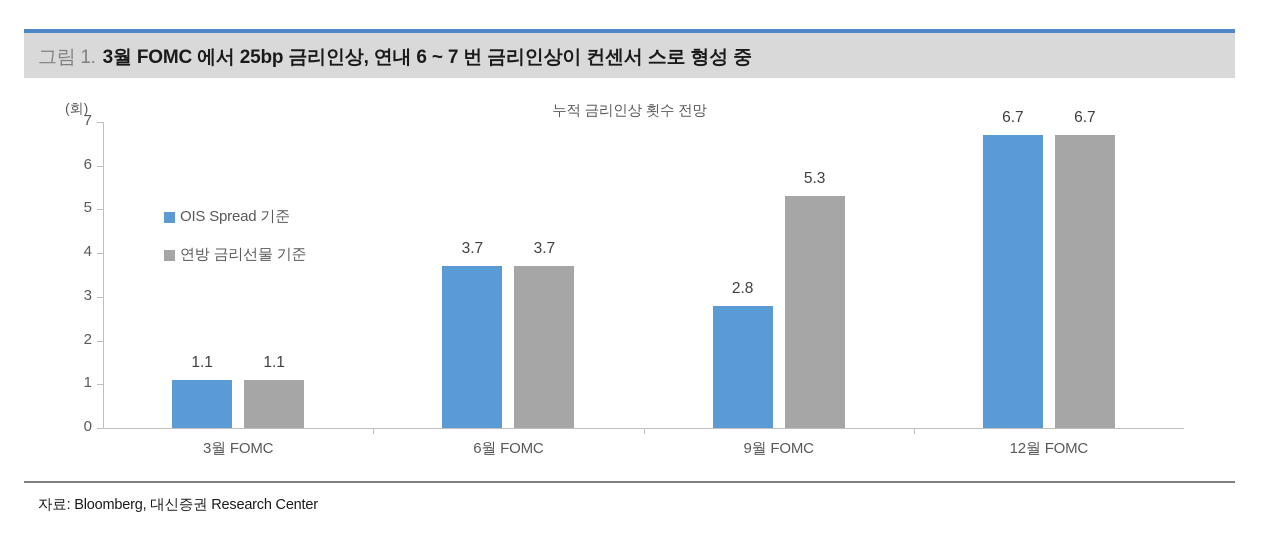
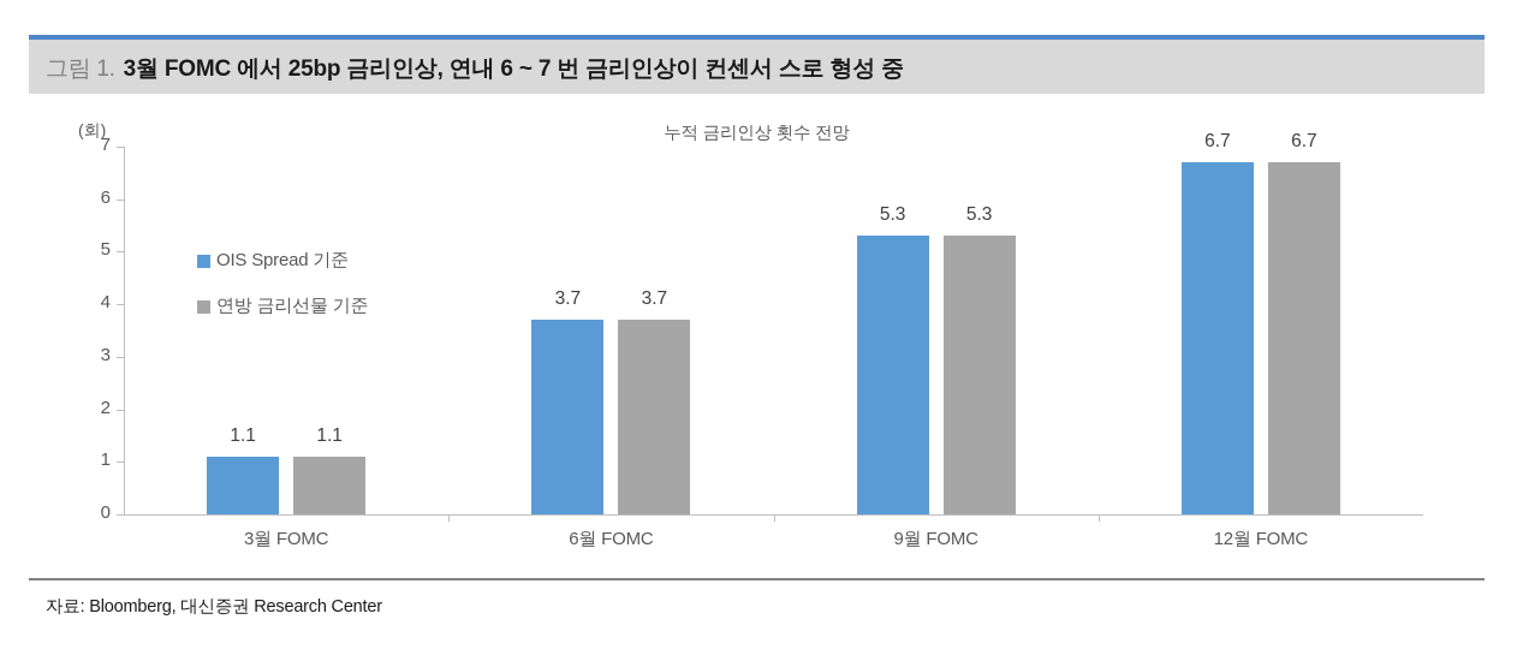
OIS Spread 기준/9월 FOMC: 2.8 -> 5.3
